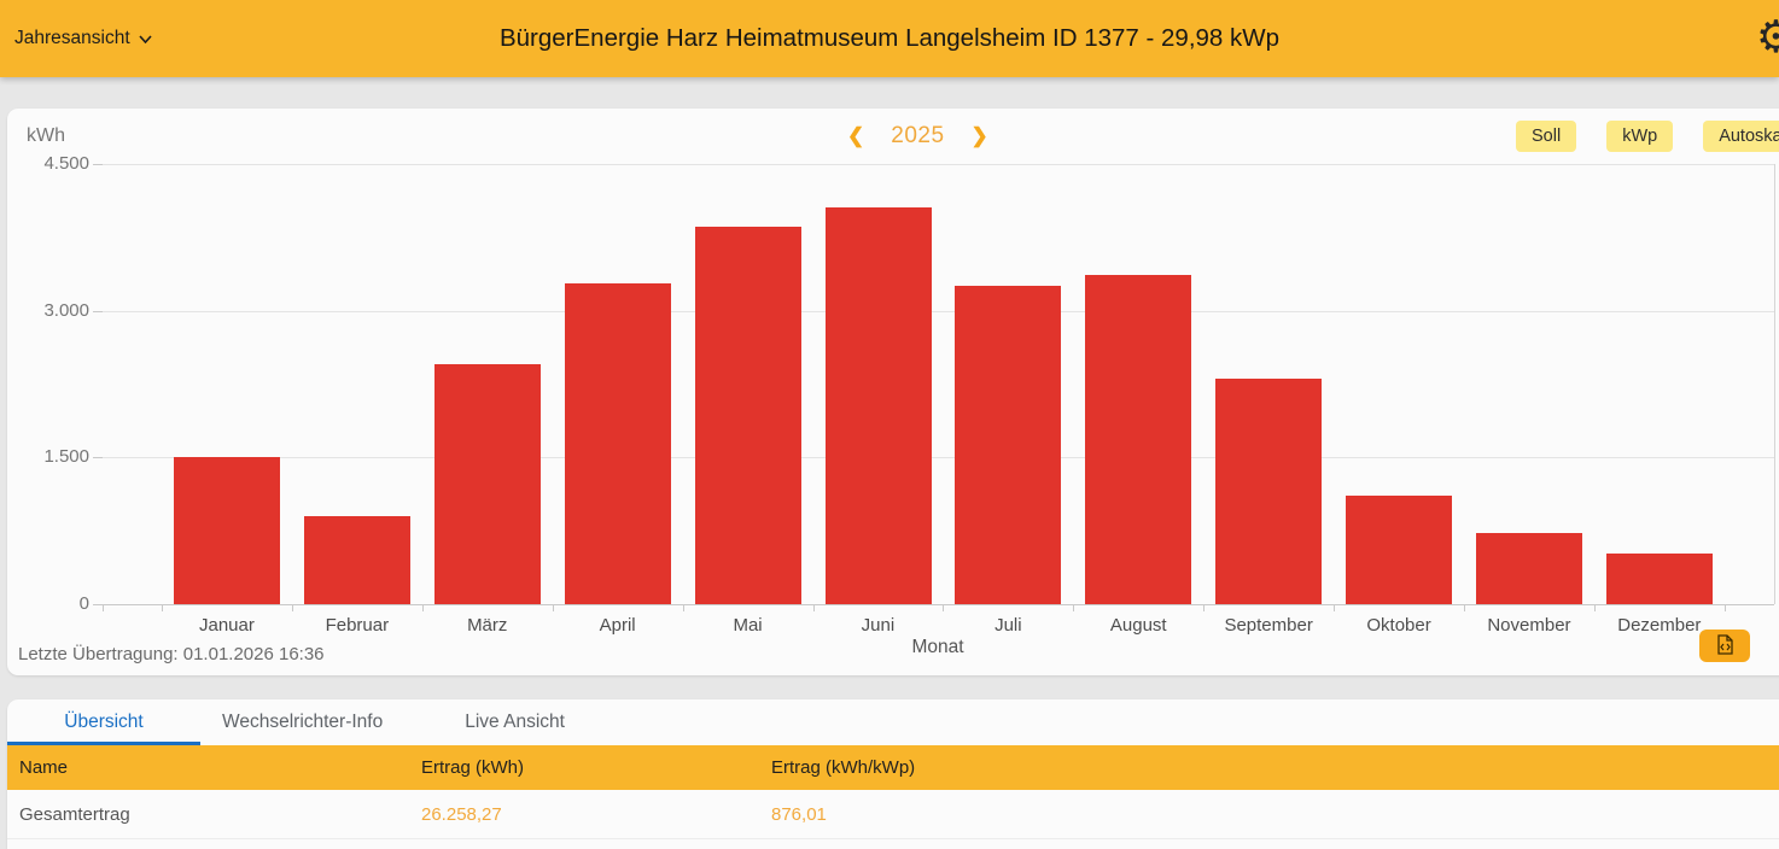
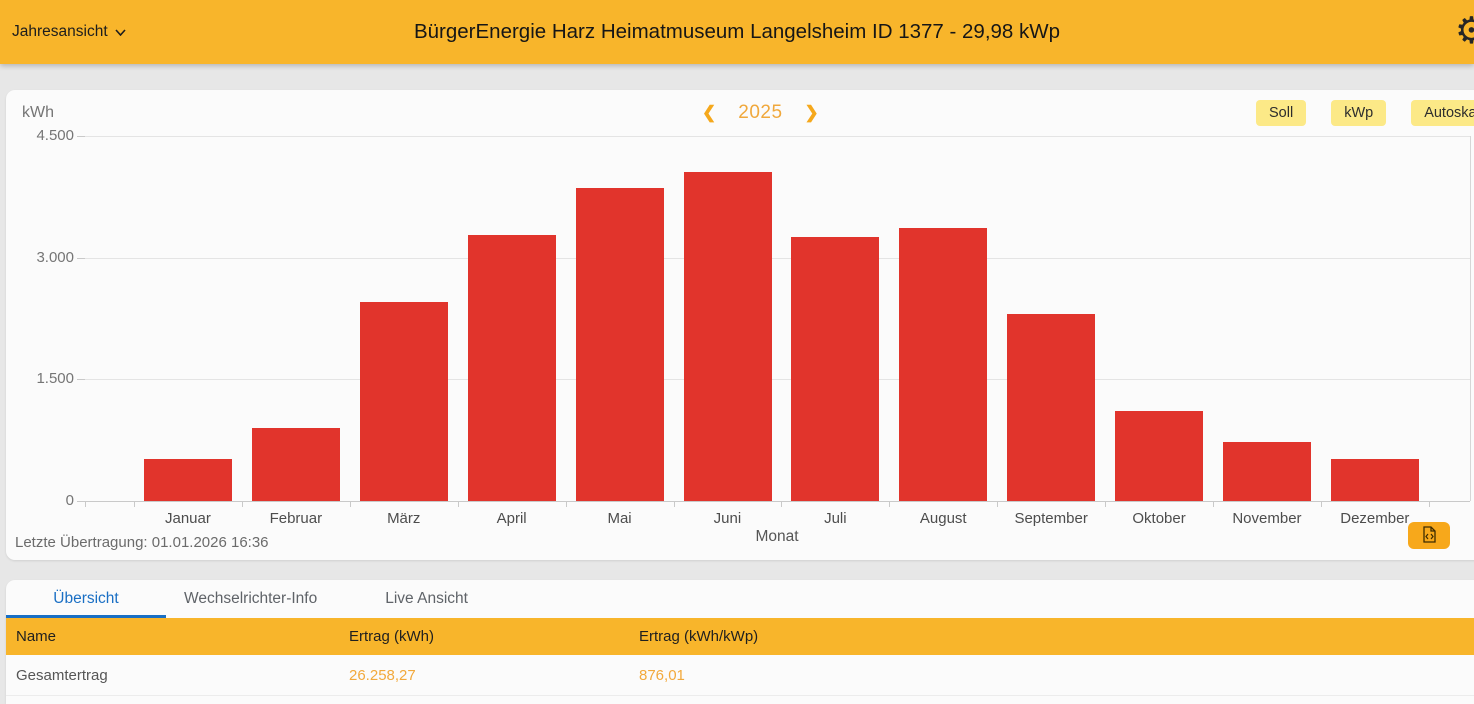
Januar: 1500 -> 500
